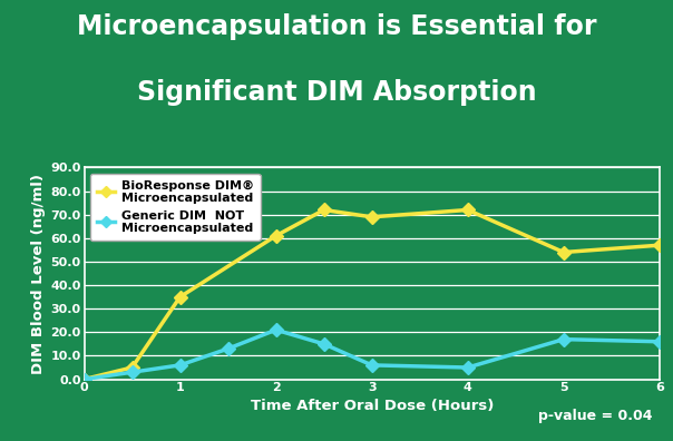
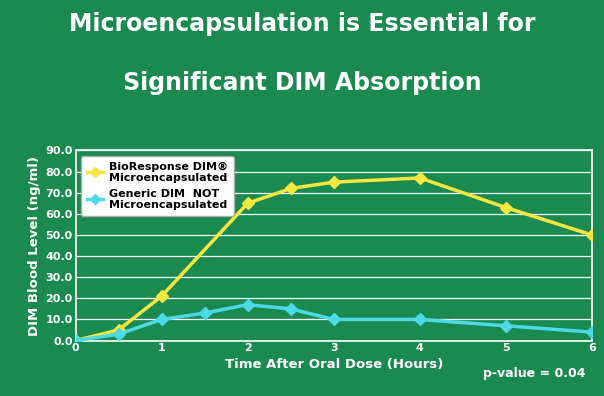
BioResponse DIM® Microencapsulated/1: 35 -> 21
Generic DIM NOT Microencapsulated/1: 6 -> 10
BioResponse DIM® Microencapsulated/2: 61 -> 65
Generic DIM NOT Microencapsulated/2: 21 -> 17
BioResponse DIM® Microencapsulated/3: 69 -> 75
Generic DIM NOT Microencapsulated/3: 6 -> 10
BioResponse DIM® Microencapsulated/4: 72 -> 77
Generic DIM NOT Microencapsulated/4: 5 -> 10
BioResponse DIM® Microencapsulated/5: 54 -> 63
Generic DIM NOT Microencapsulated/5: 17 -> 7
BioResponse DIM® Microencapsulated/6: 57 -> 50
Generic DIM NOT Microencapsulated/6: 16 -> 4
